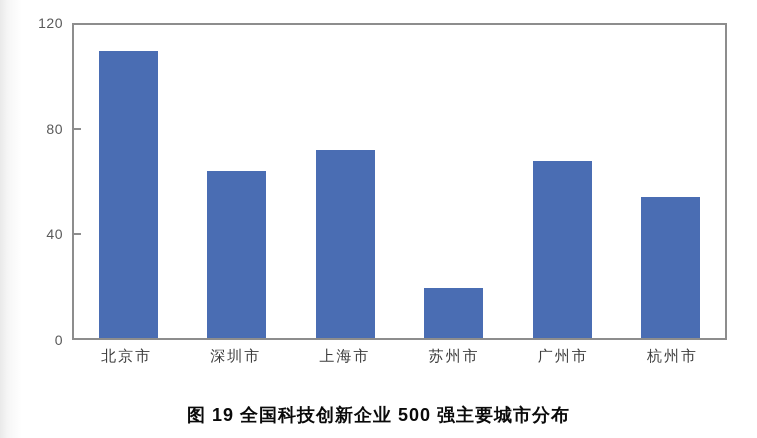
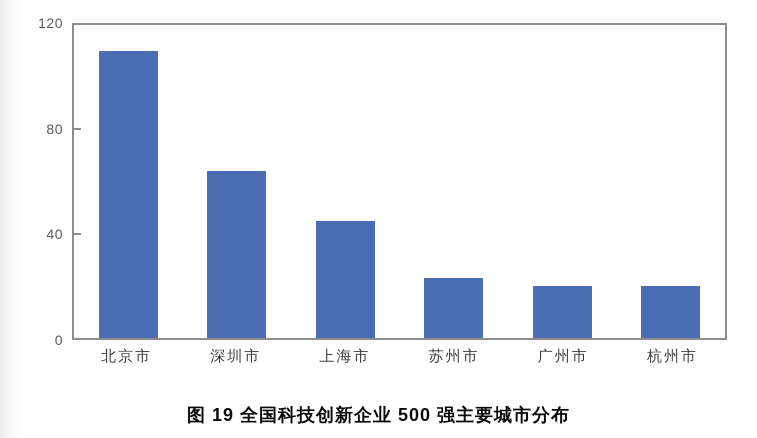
上海市: 72 -> 45
苏州市: 19 -> 23
广州市: 68 -> 20
杭州市: 54 -> 20
